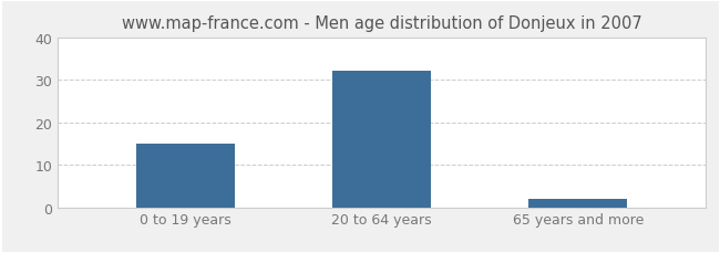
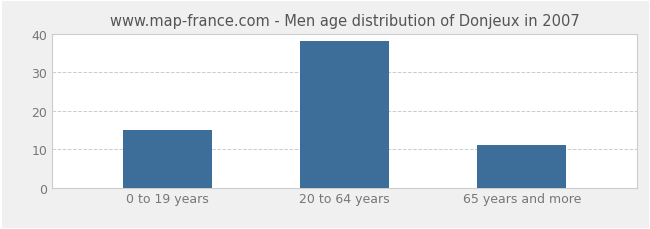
20 to 64 years: 32 -> 38
65 years and more: 2 -> 11
